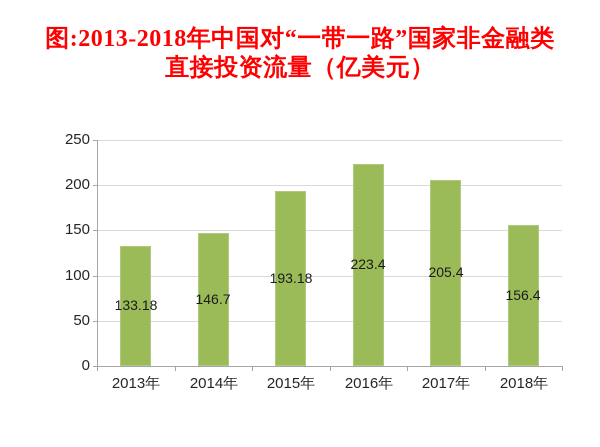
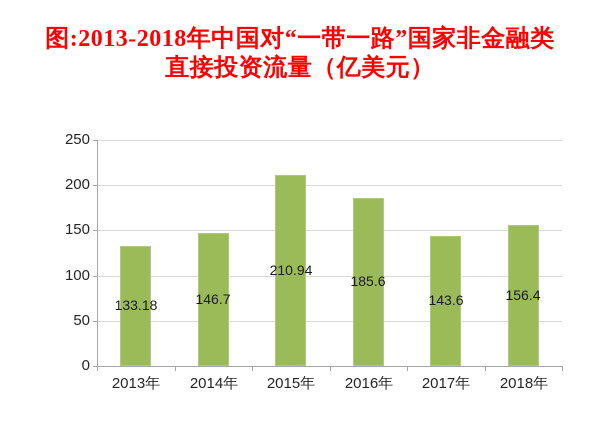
2015年: 193.18 -> 210.94
2016年: 223.4 -> 185.6
2017年: 205.4 -> 143.6
